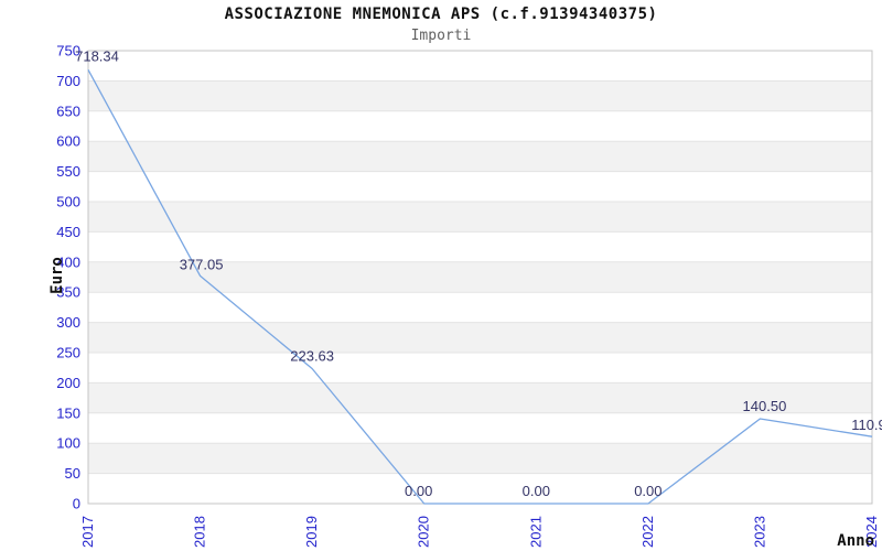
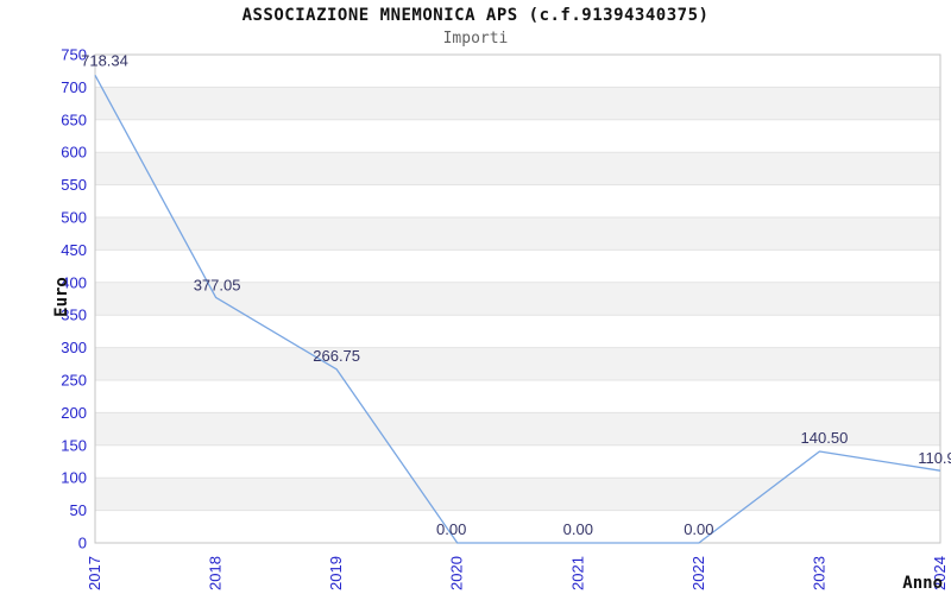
2019: 223.63 -> 266.75
